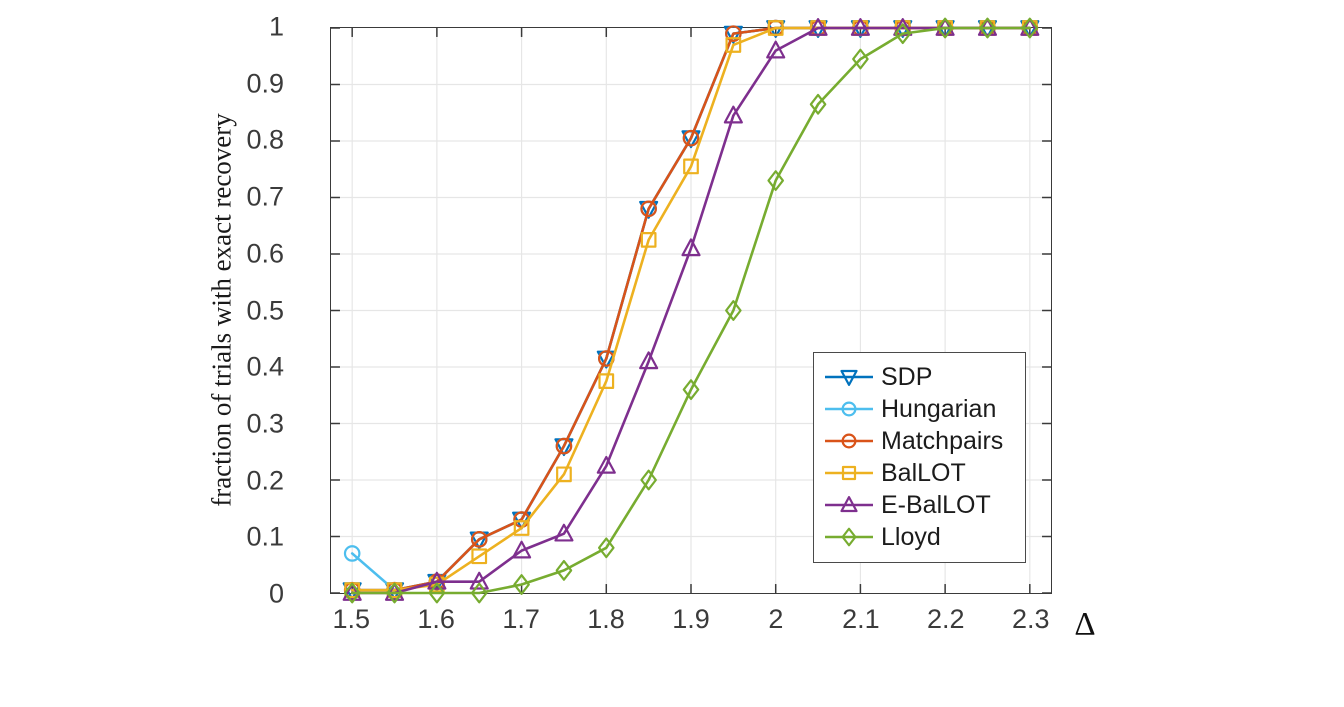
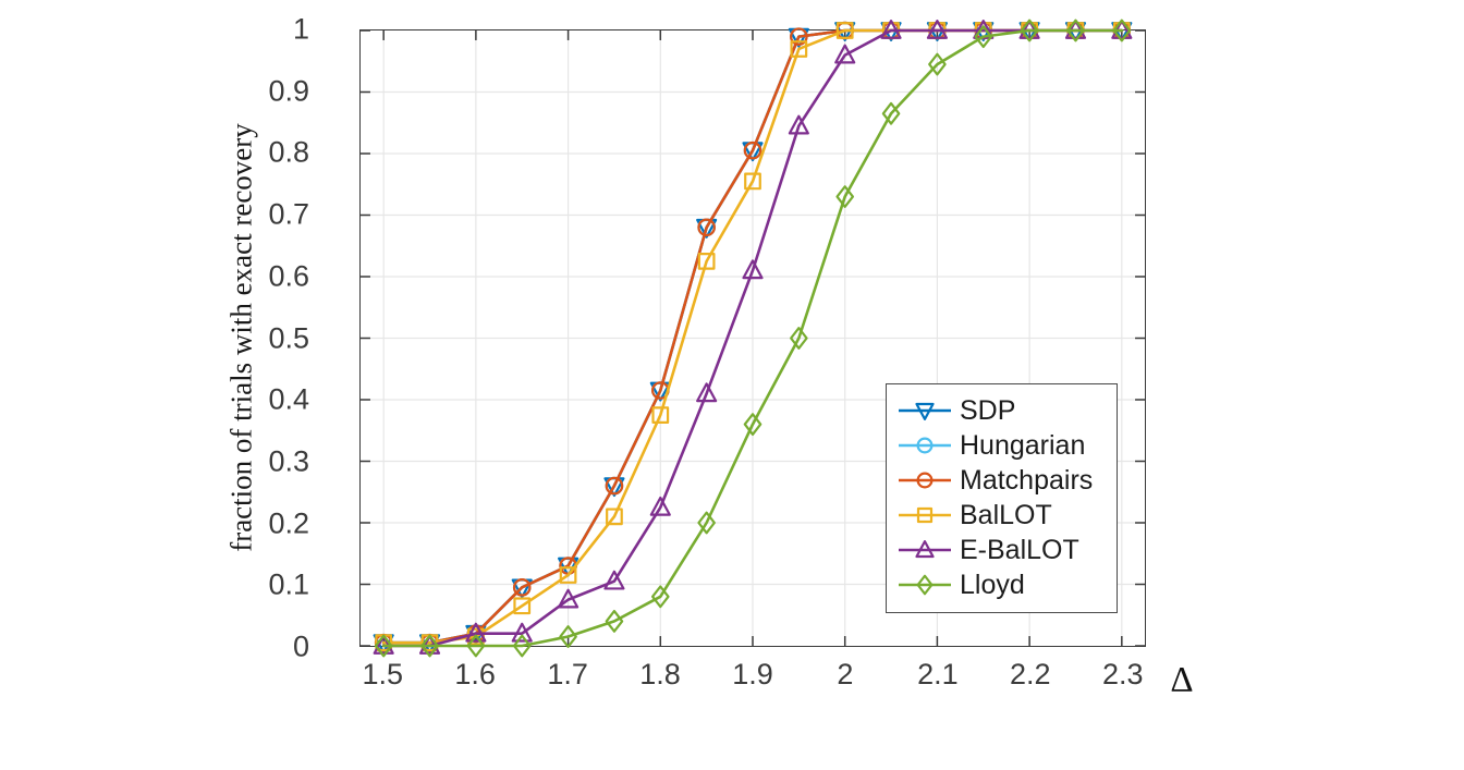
Hungarian/1.5: 0.07 -> 0.01
